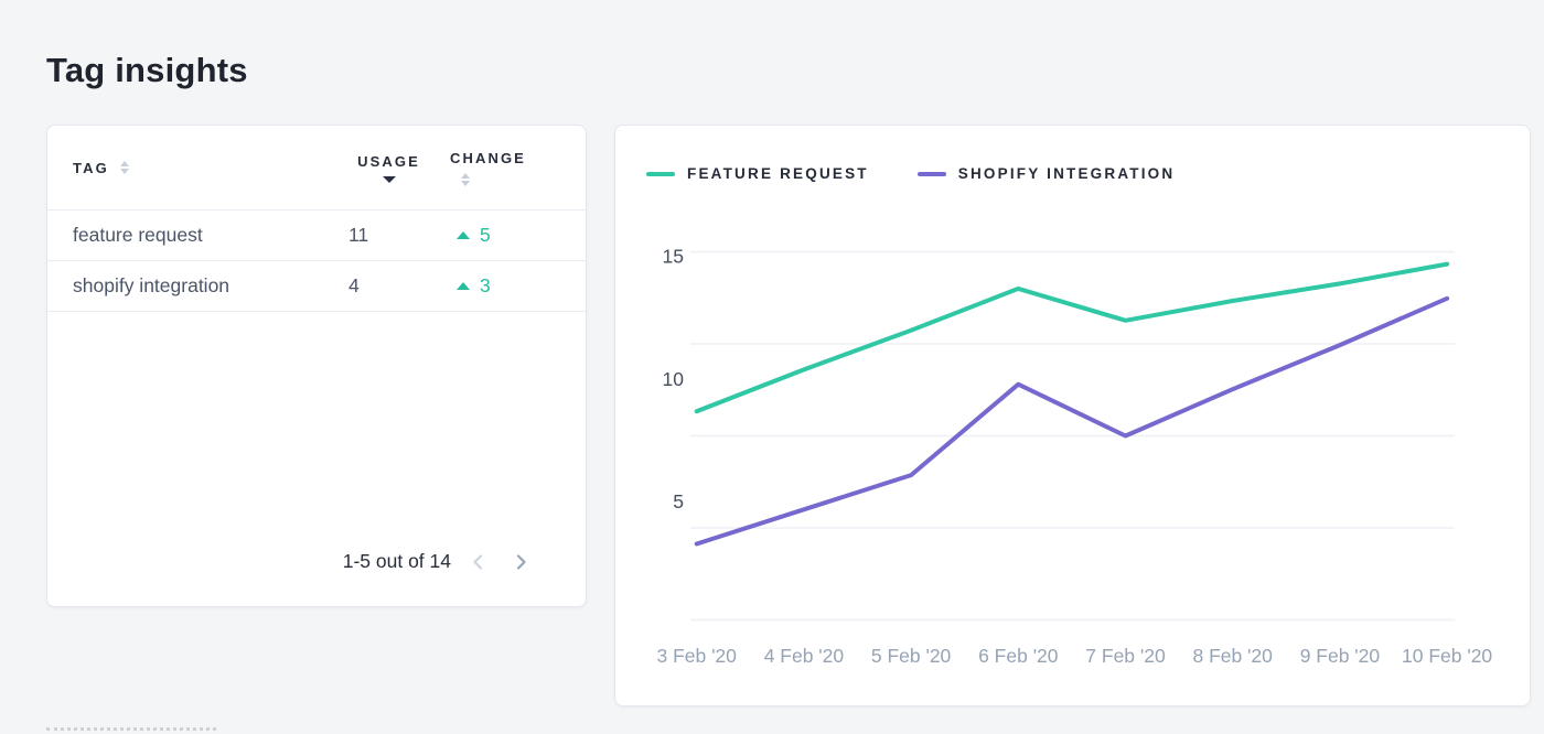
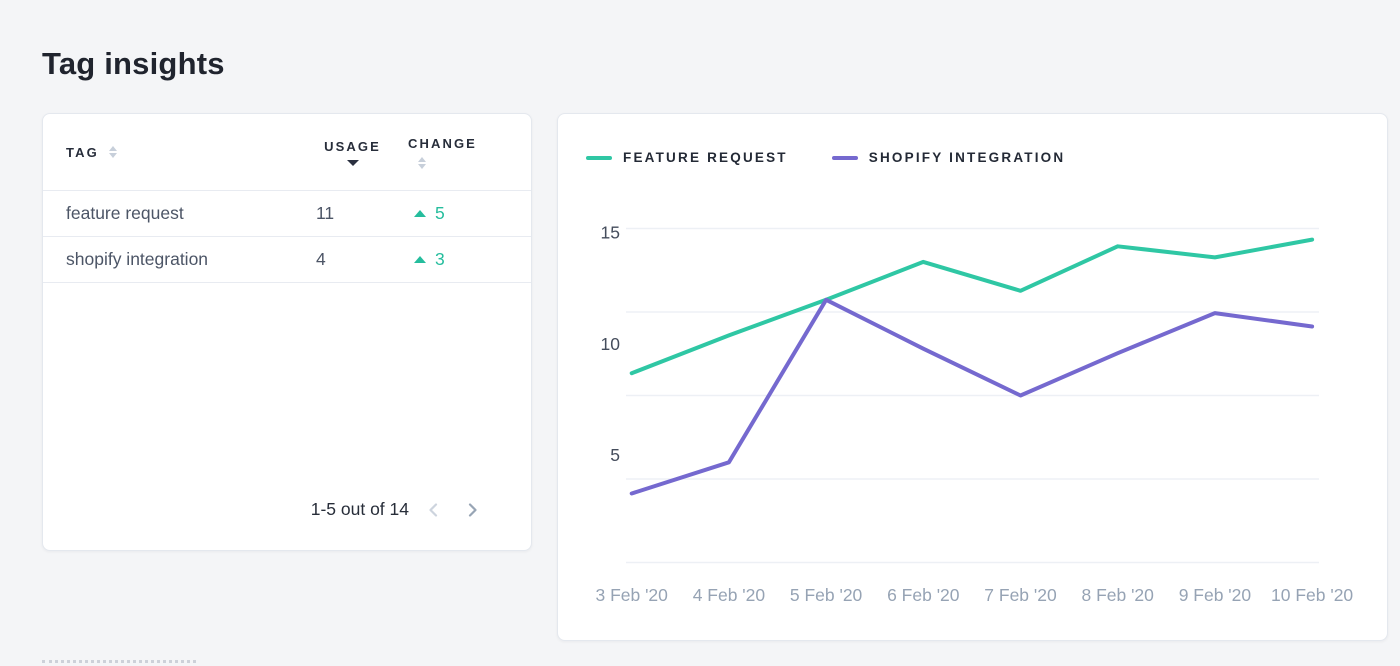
SHOPIFY INTEGRATION/5 Feb '20: 5.9 -> 11.8
FEATURE REQUEST/8 Feb '20: 13.0 -> 14.2
SHOPIFY INTEGRATION/10 Feb '20: 13.1 -> 10.6
